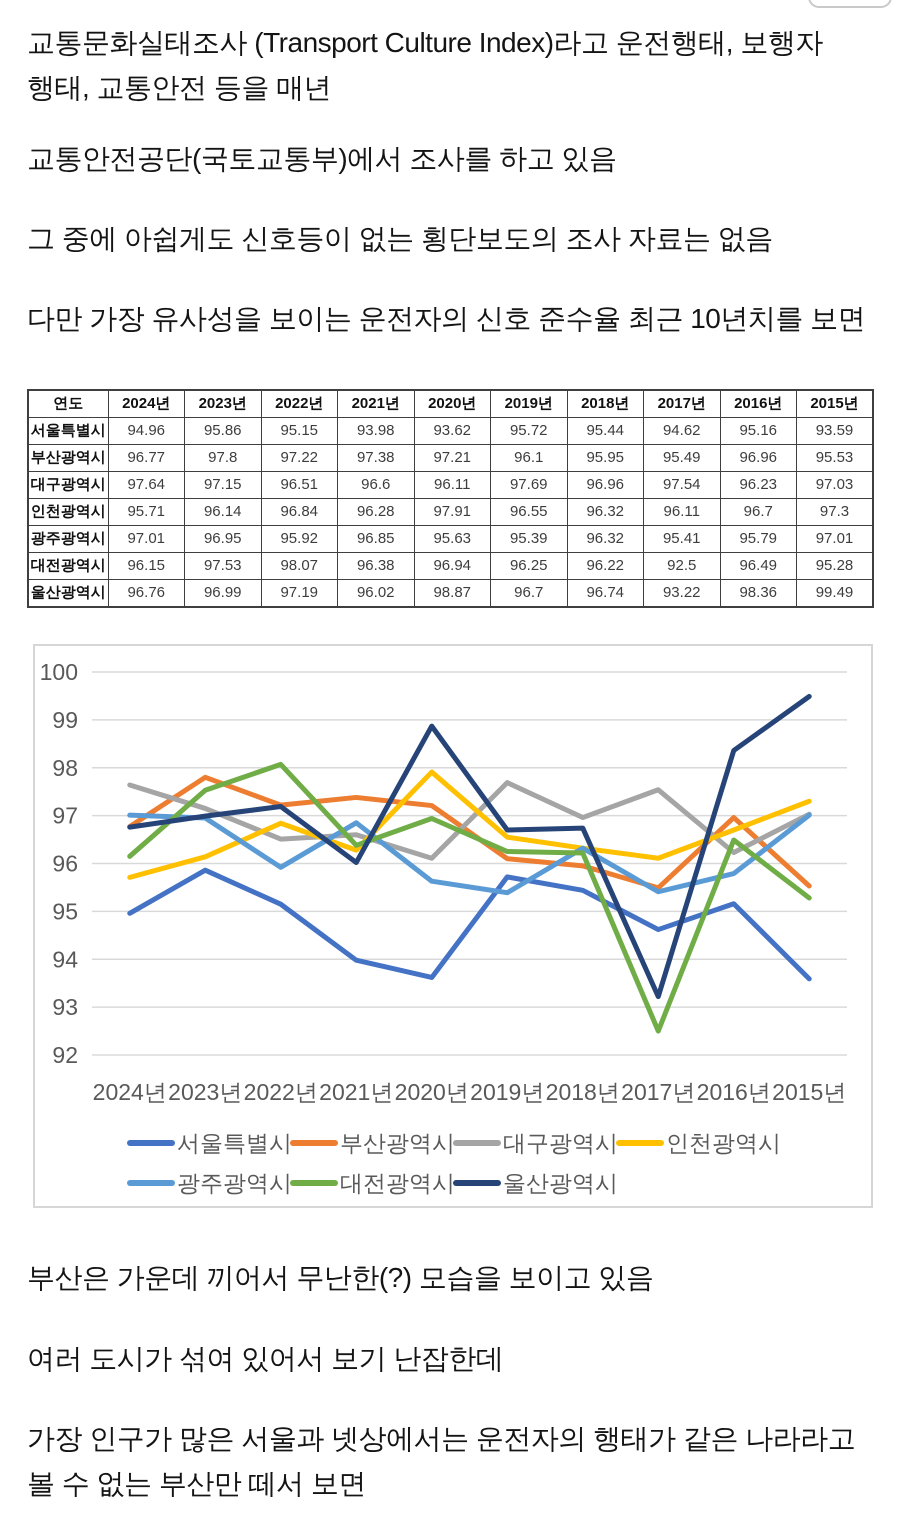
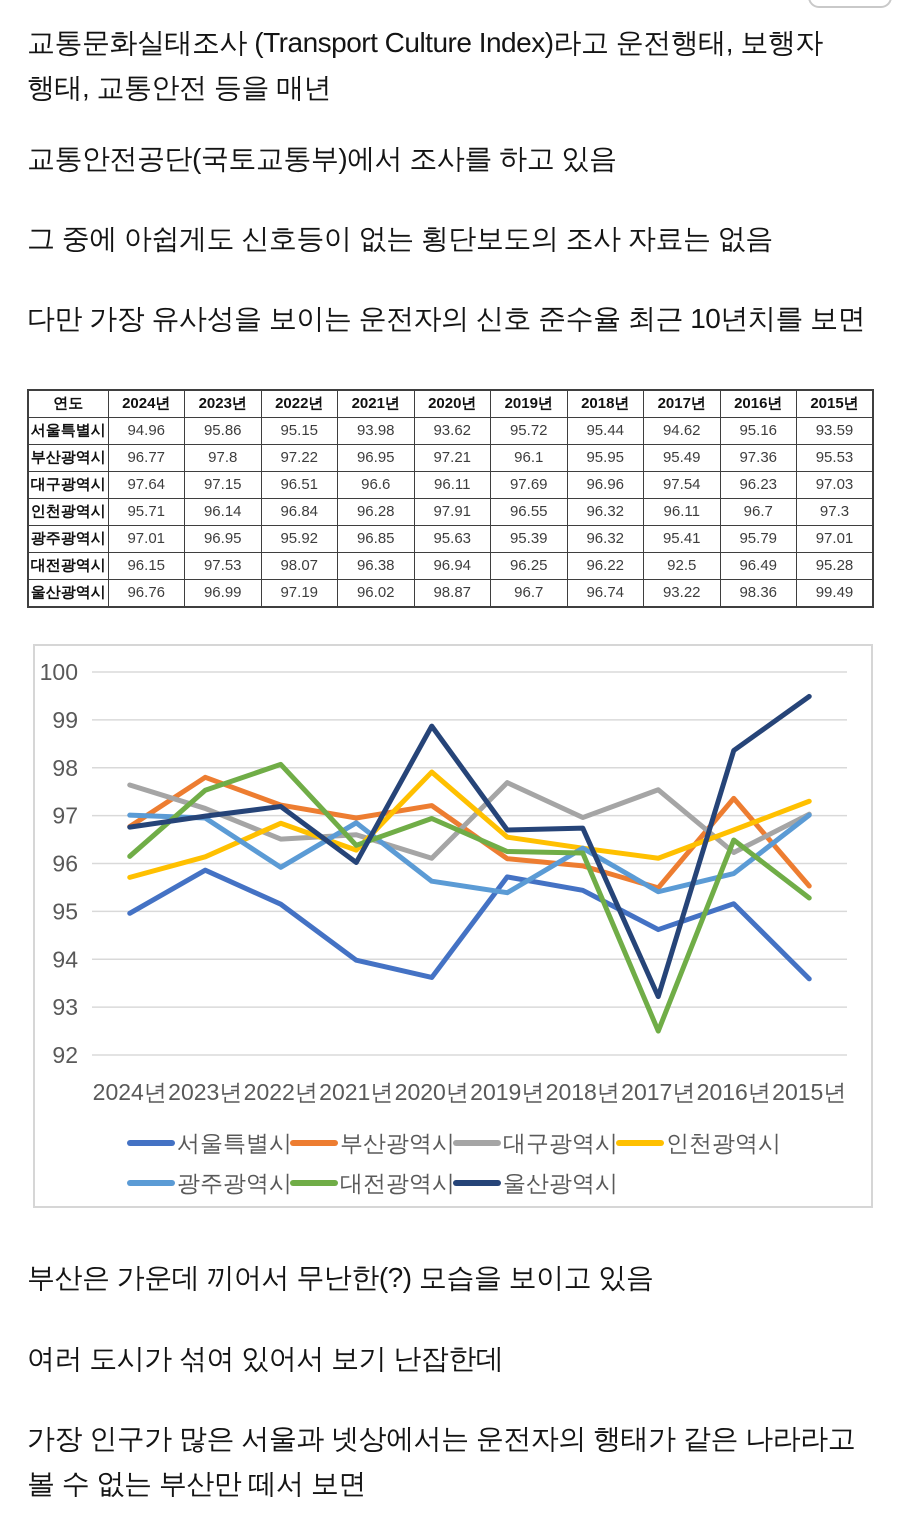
부산광역시/2021년: 97.38 -> 96.95
부산광역시/2016년: 96.96 -> 97.36
